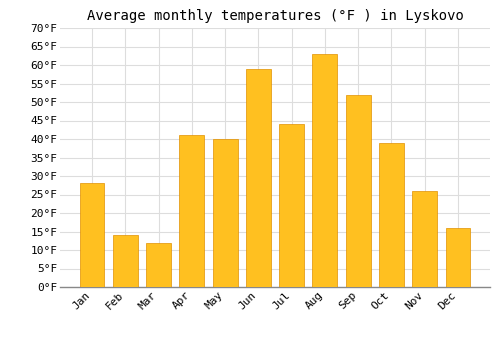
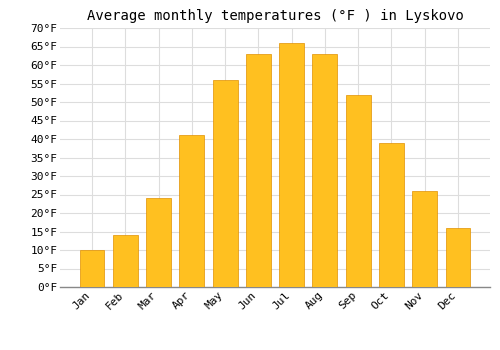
Jan: 28°F -> 10°F
Mar: 12°F -> 24°F
May: 40°F -> 56°F
Jun: 59°F -> 63°F
Jul: 44°F -> 66°F
